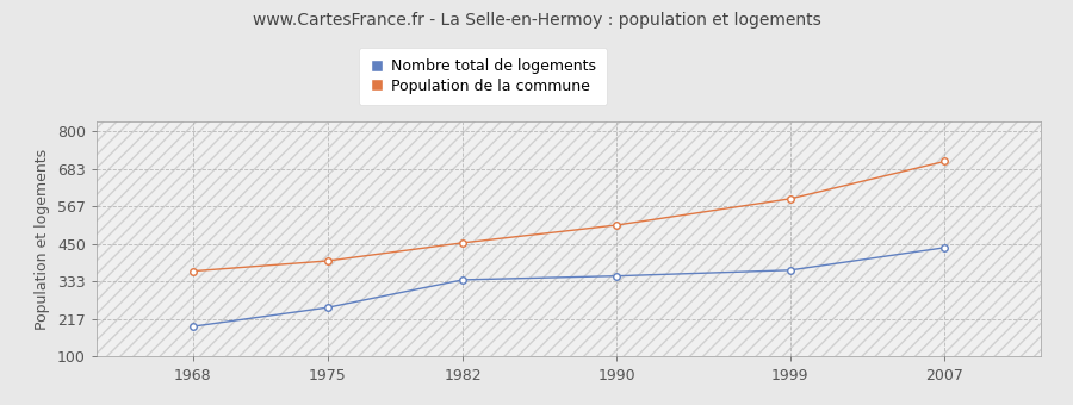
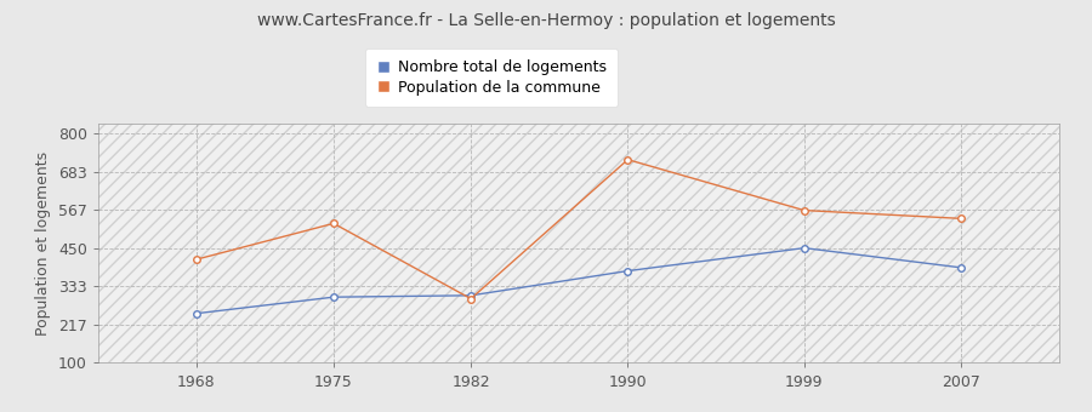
Nombre total de logements/1968: 193 -> 250
Population de la commune/1968: 365 -> 415
Nombre total de logements/1975: 252 -> 300
Population de la commune/1975: 397 -> 525
Nombre total de logements/1982: 338 -> 305
Population de la commune/1982: 453 -> 295
Nombre total de logements/1990: 350 -> 380
Population de la commune/1990: 508 -> 720
Nombre total de logements/1999: 368 -> 450
Population de la commune/1999: 590 -> 565
Nombre total de logements/2007: 438 -> 390
Population de la commune/2007: 706 -> 540
